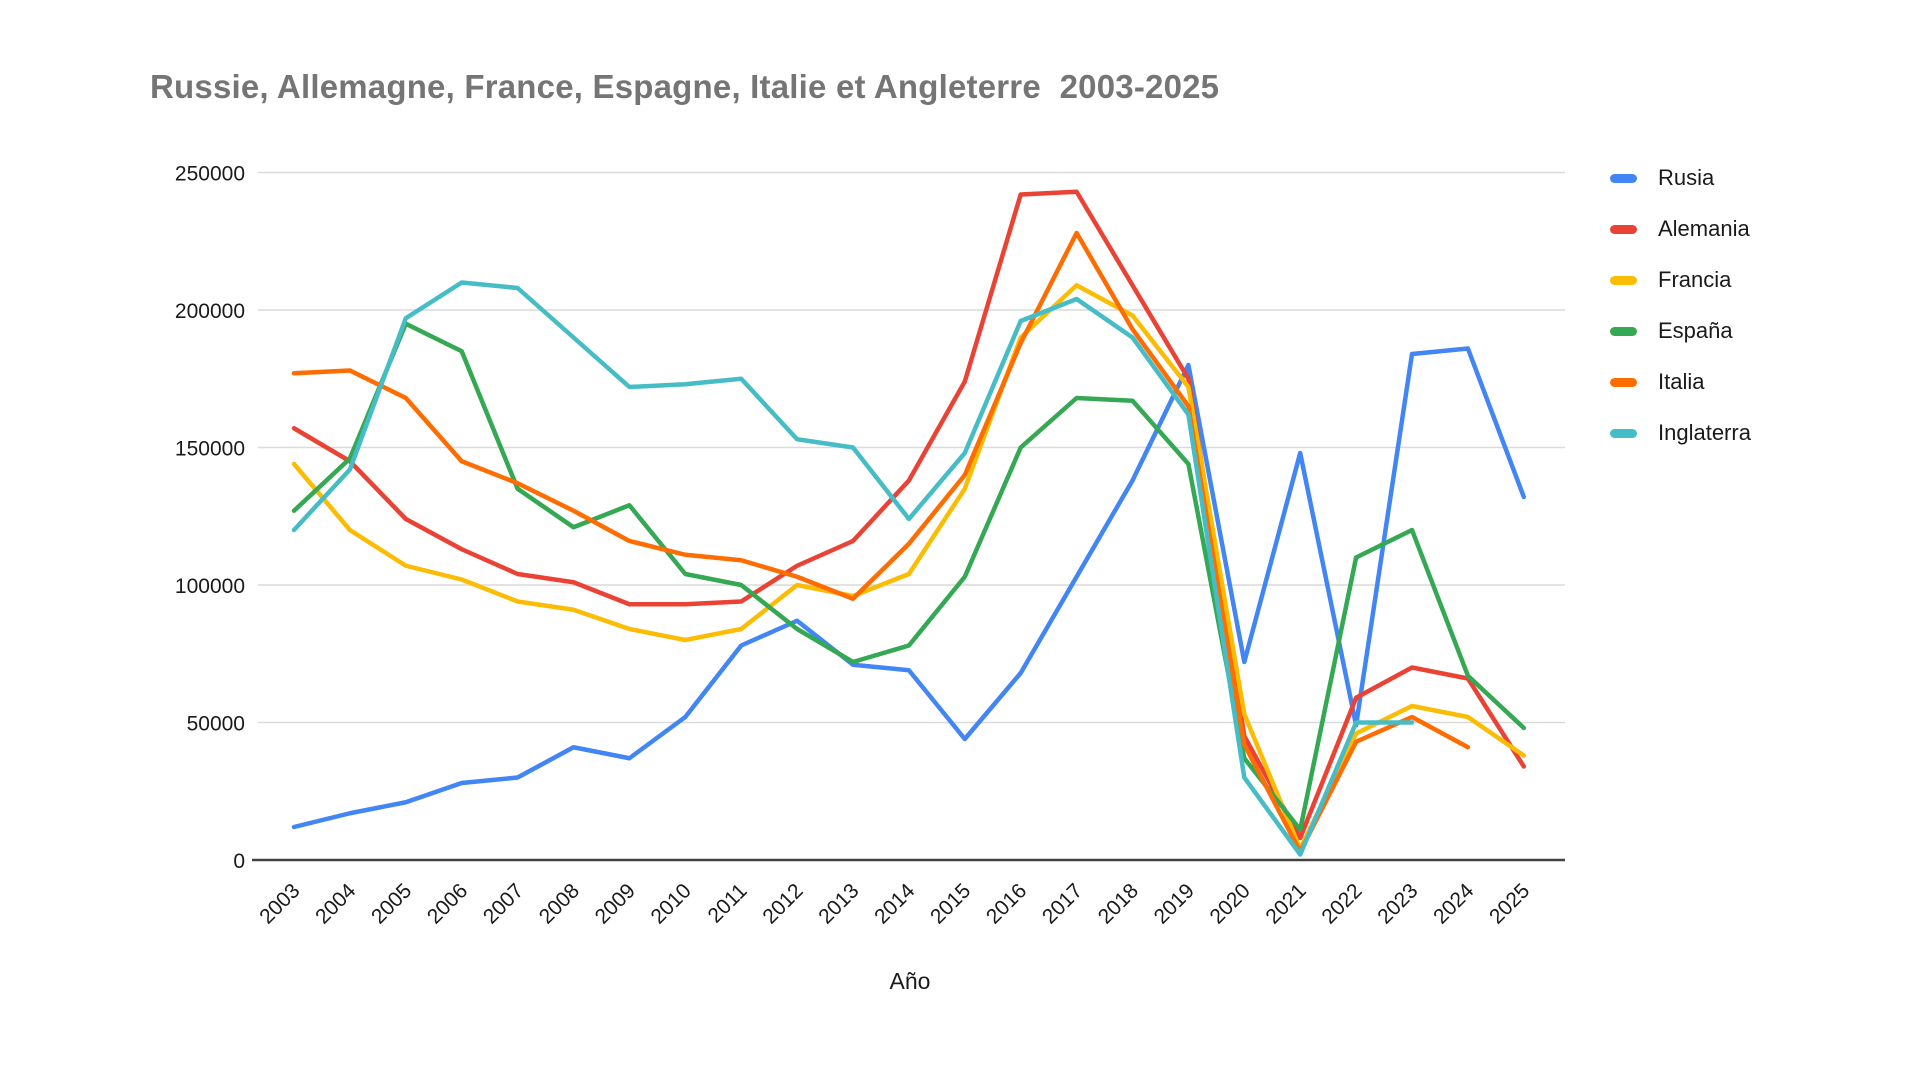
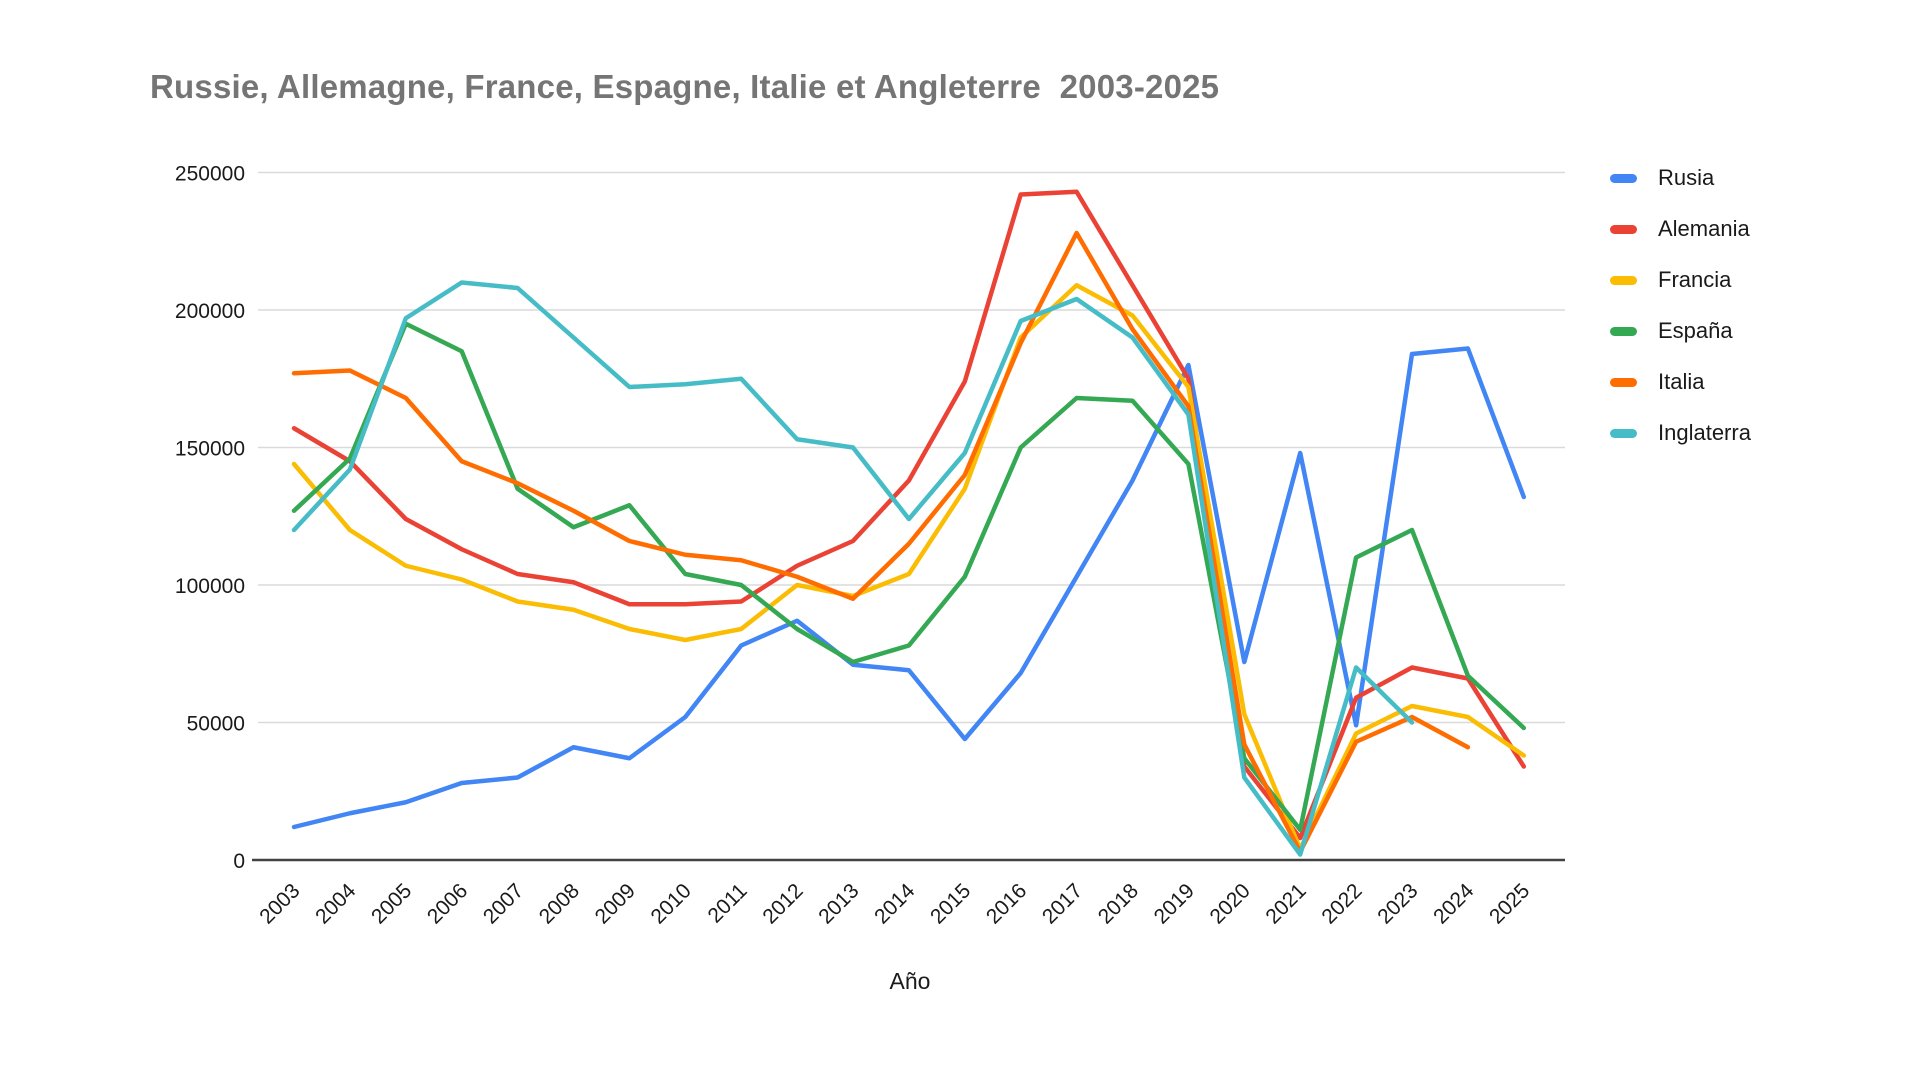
Alemania/2020: 45000 -> 34000
Inglaterra/2022: 50000 -> 70000
